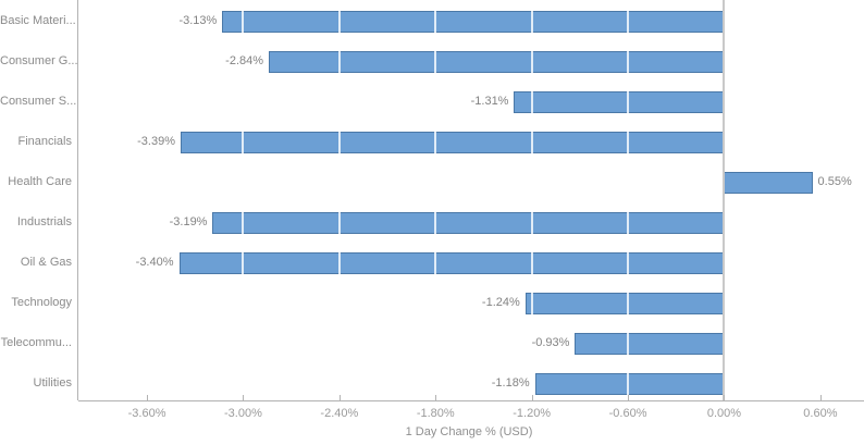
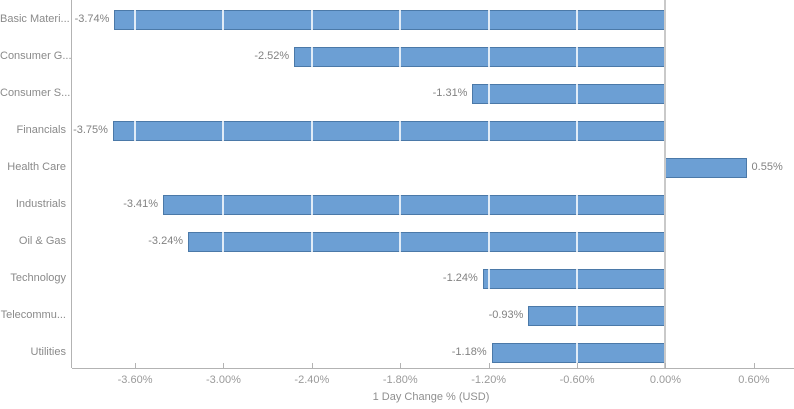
Basic Materi...: -3.13% -> -3.74%
Consumer G...: -2.84% -> -2.52%
Financials: -3.39% -> -3.75%
Industrials: -3.19% -> -3.41%
Oil & Gas: -3.40% -> -3.24%
